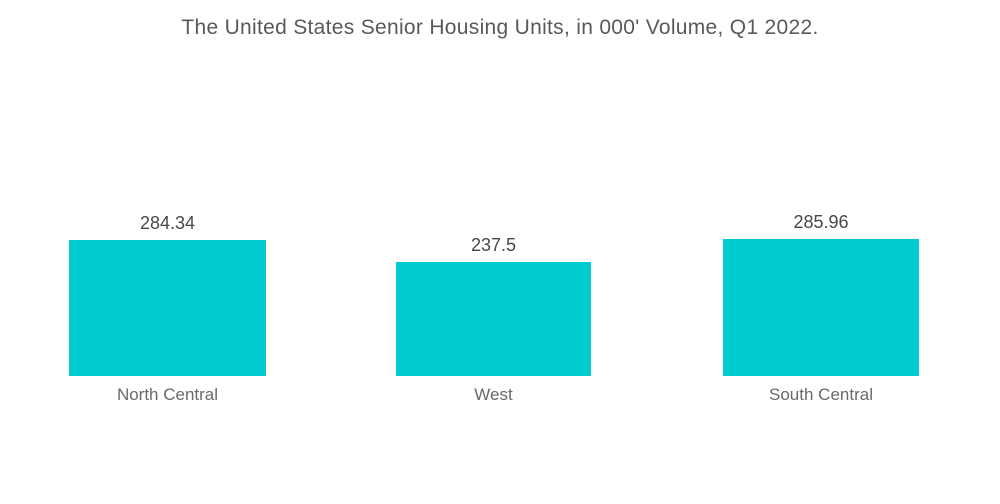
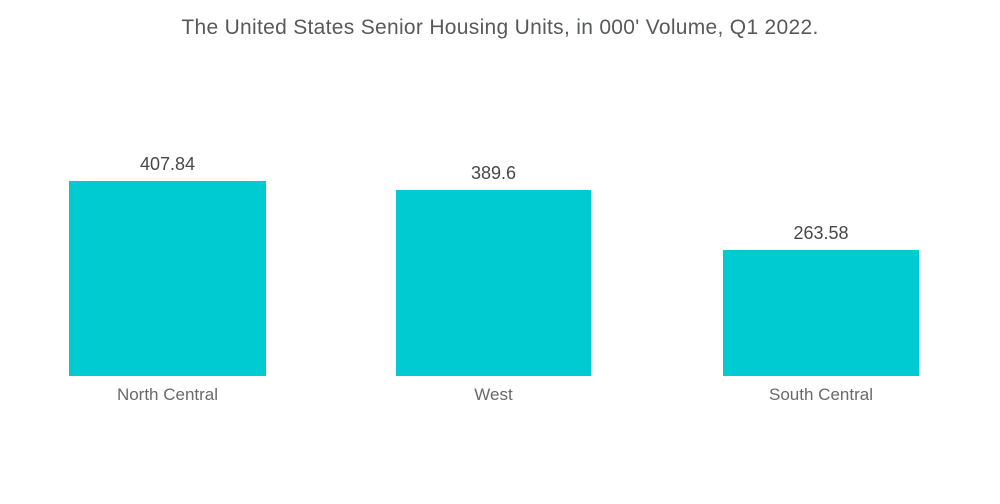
North Central: 284.34 -> 407.84
West: 237.5 -> 389.6
South Central: 285.96 -> 263.58
